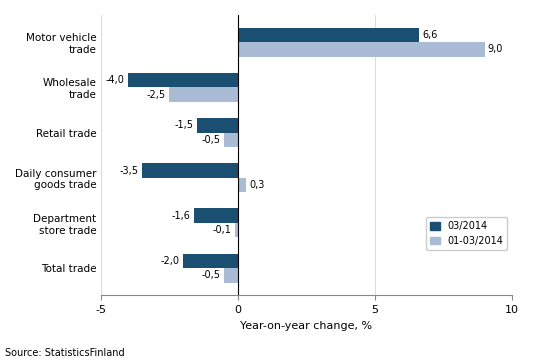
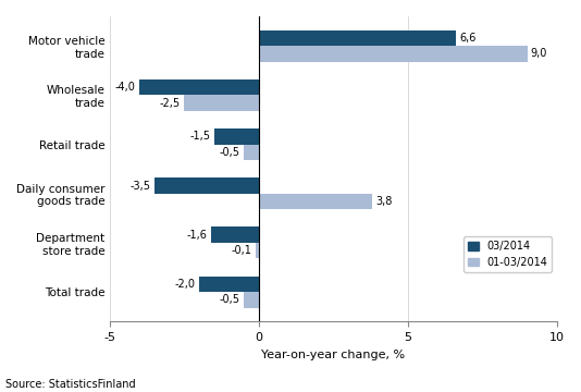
01-03/2014/Daily consumer goods trade: 0,3 -> 3,8
